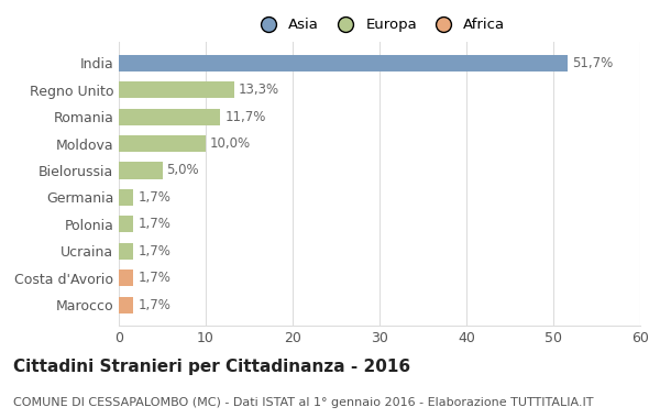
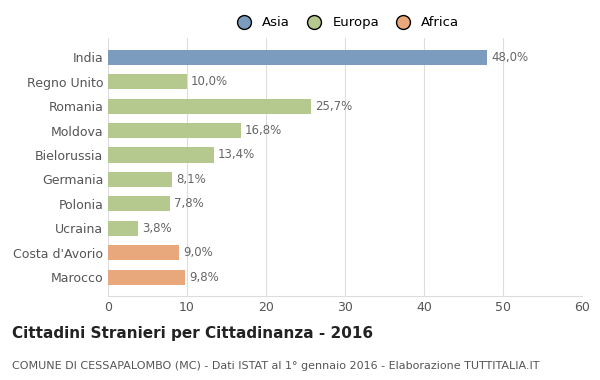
India: 51,7% -> 48,0%
Regno Unito: 13,3% -> 10,0%
Romania: 11,7% -> 25,7%
Moldova: 10,0% -> 16,8%
Bielorussia: 5,0% -> 13,4%
Germania: 1,7% -> 8,1%
Polonia: 1,7% -> 7,8%
Ucraina: 1,7% -> 3,8%
Costa d'Avorio: 1,7% -> 9,0%
Marocco: 1,7% -> 9,8%
